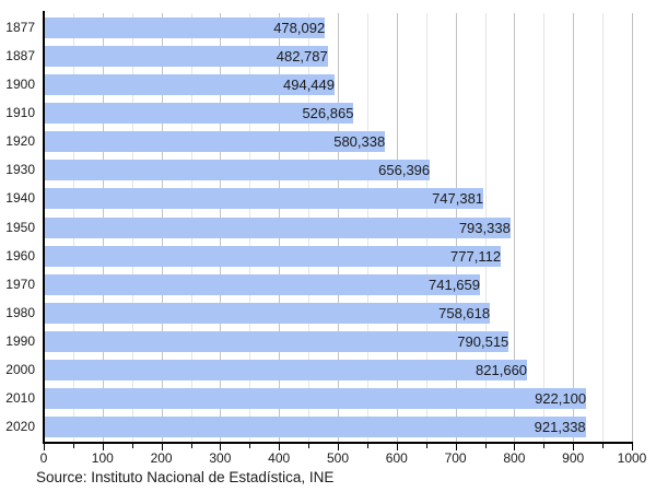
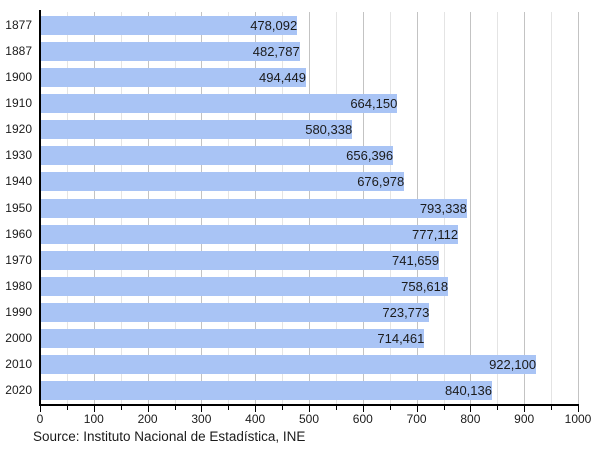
1910: 526,865 -> 664,150
1940: 747,381 -> 676,978
1990: 790,515 -> 723,773
2000: 821,660 -> 714,461
2020: 921,338 -> 840,136
